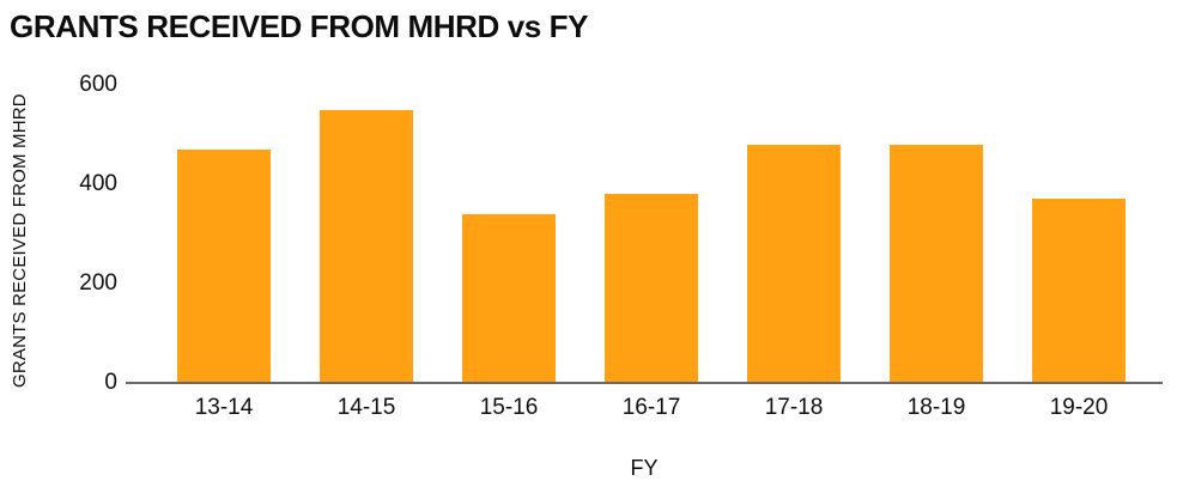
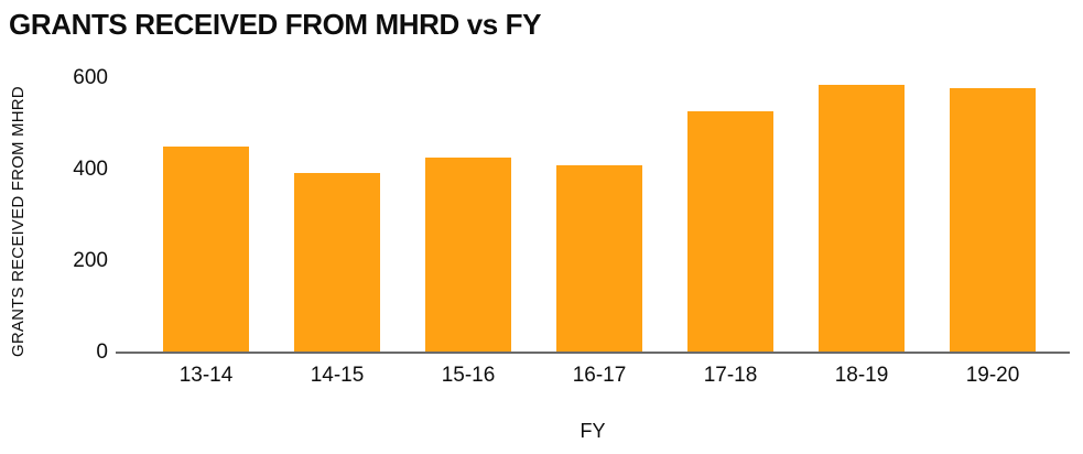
13-14: 470 -> 450
14-15: 550 -> 390
15-16: 340 -> 430
16-17: 380 -> 410
17-18: 480 -> 530
18-19: 480 -> 580
19-20: 370 -> 580
